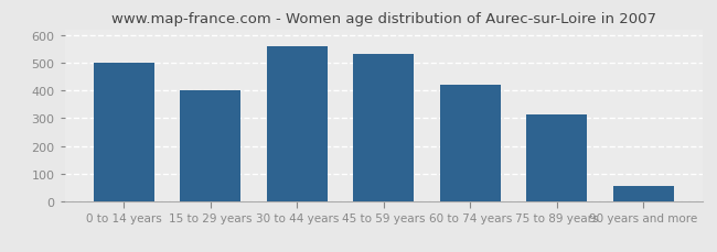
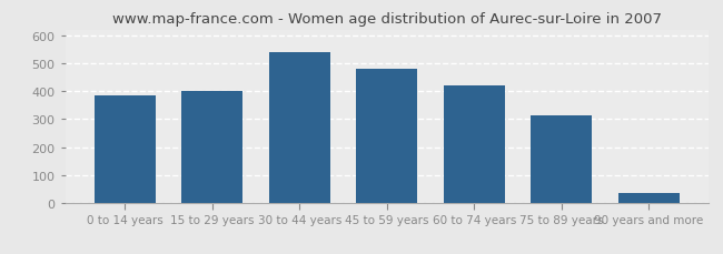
0 to 14 years: 500 -> 385
30 to 44 years: 560 -> 540
45 to 59 years: 532 -> 480
90 years and more: 55 -> 35
